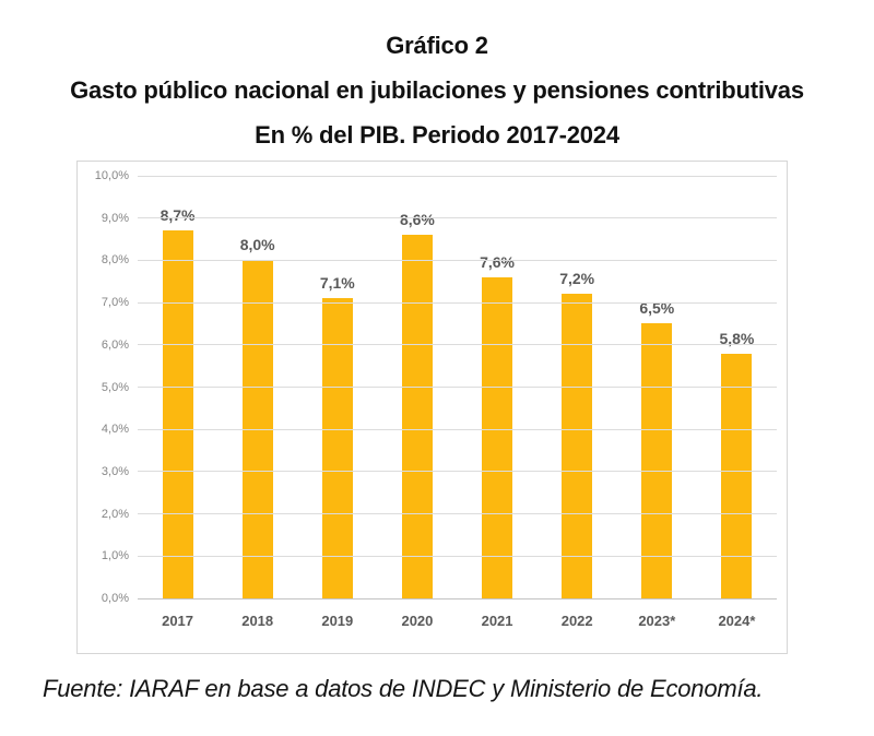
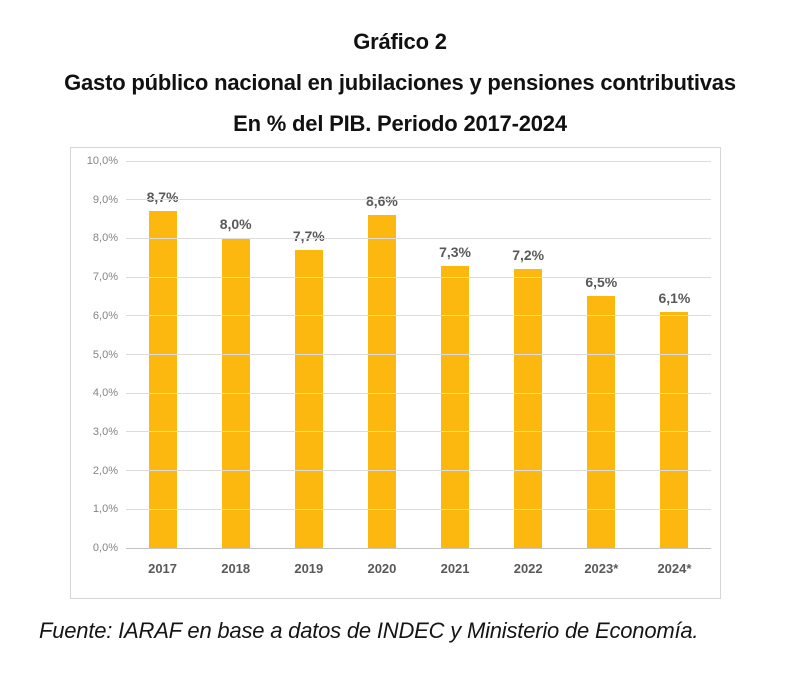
2019: 7,1% -> 7,7%
2021: 7,6% -> 7,3%
2024*: 5,8% -> 6,1%
